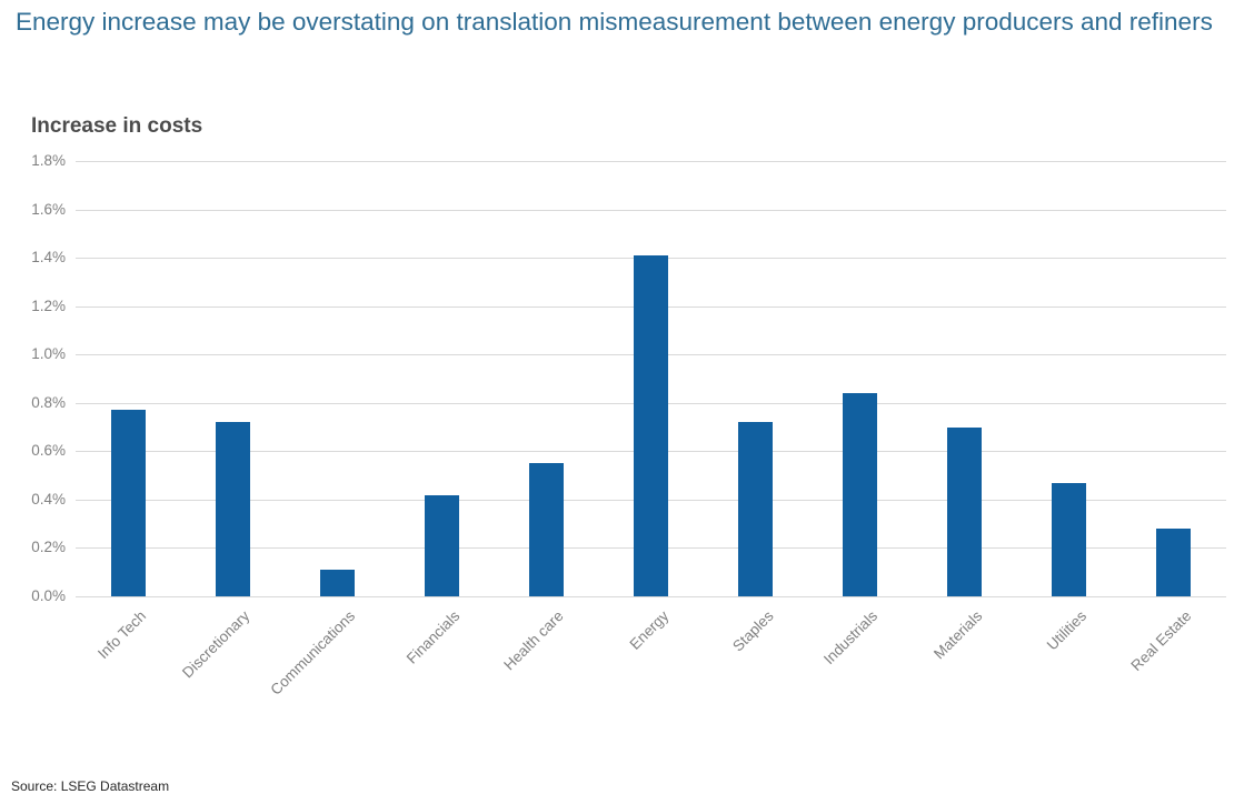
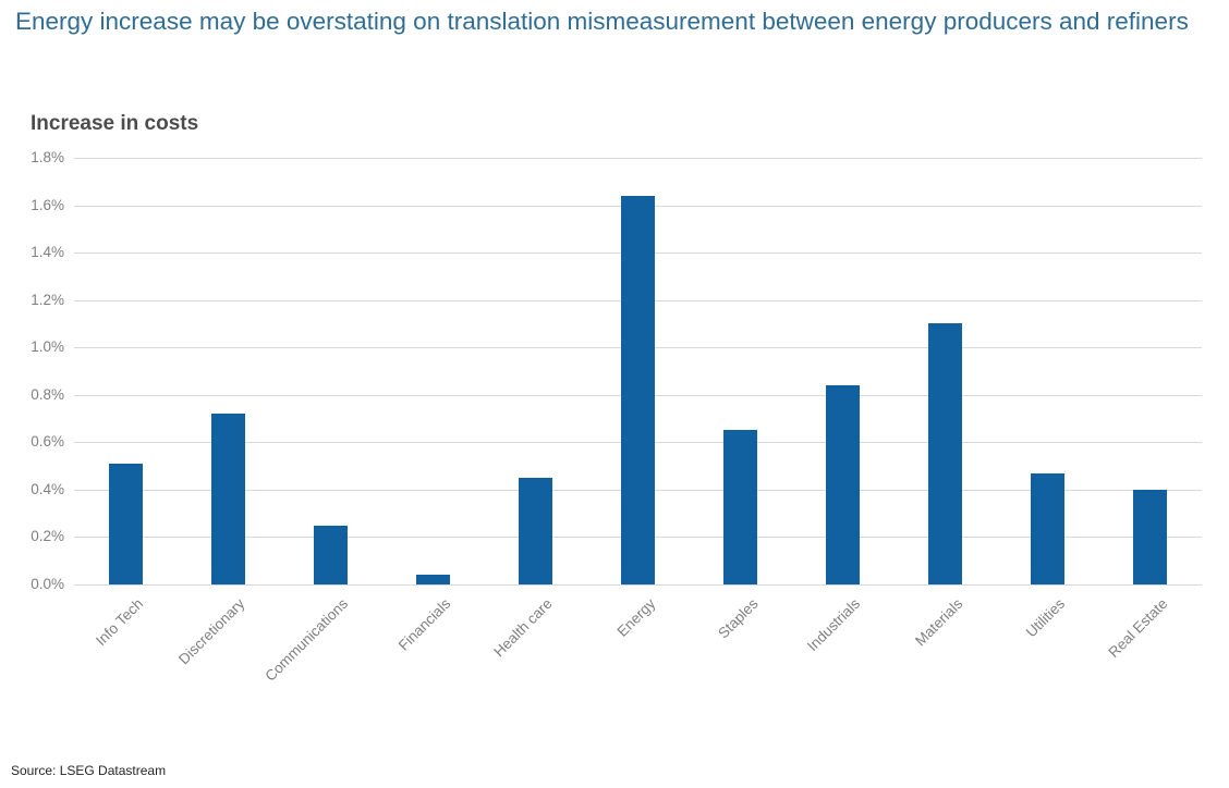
Info Tech: 0.77% -> 0.51%
Communications: 0.11% -> 0.25%
Financials: 0.42% -> 0.04%
Health care: 0.55% -> 0.45%
Energy: 1.41% -> 1.64%
Staples: 0.72% -> 0.65%
Materials: 0.70% -> 1.10%
Real Estate: 0.28% -> 0.40%
